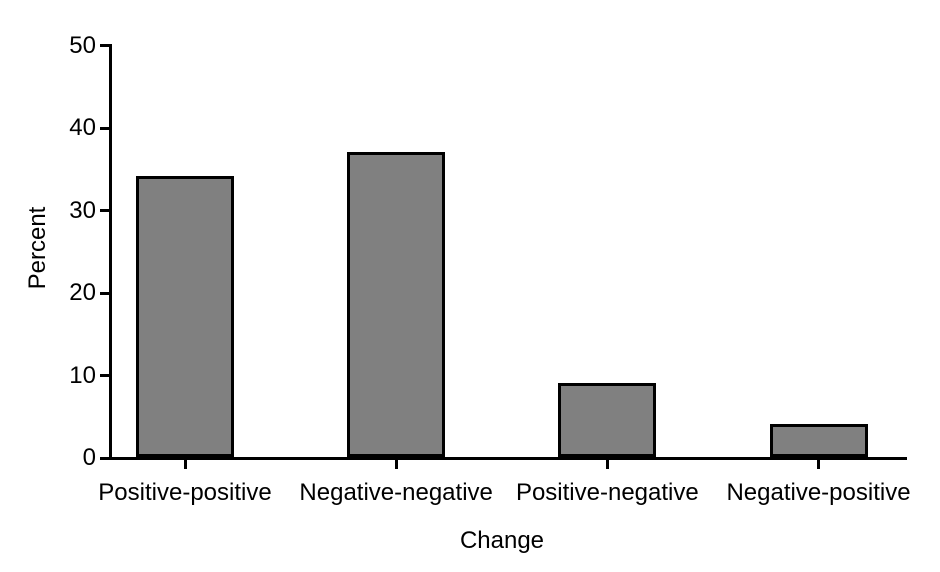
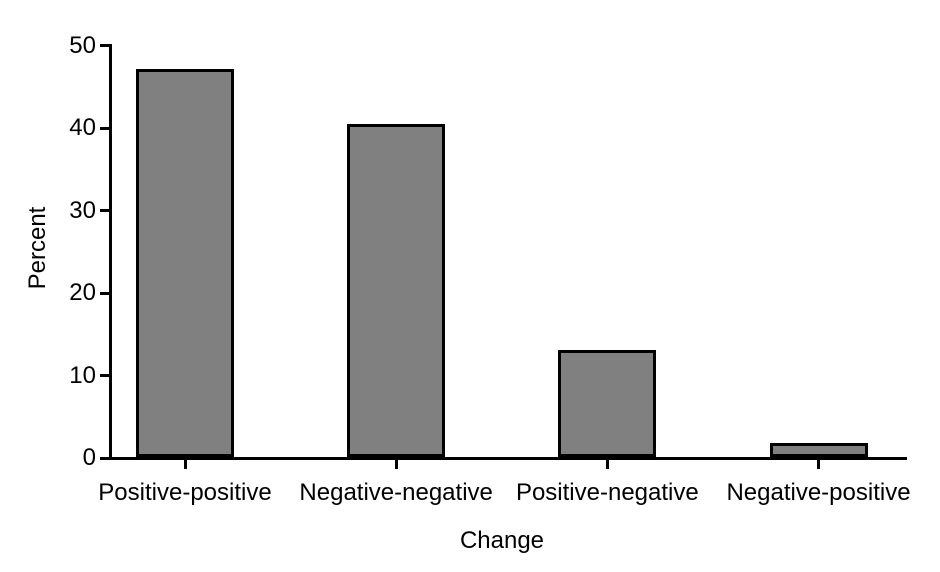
Positive-positive: 34 -> 47
Negative-negative: 37 -> 40
Positive-negative: 9 -> 13
Negative-positive: 4 -> 2
